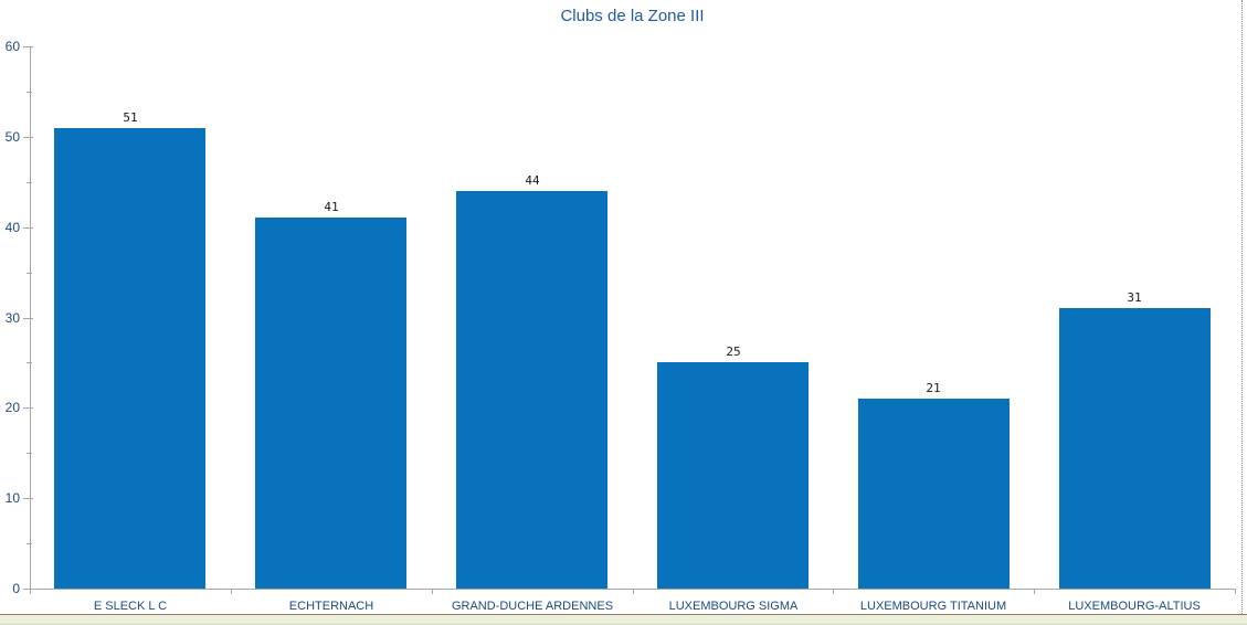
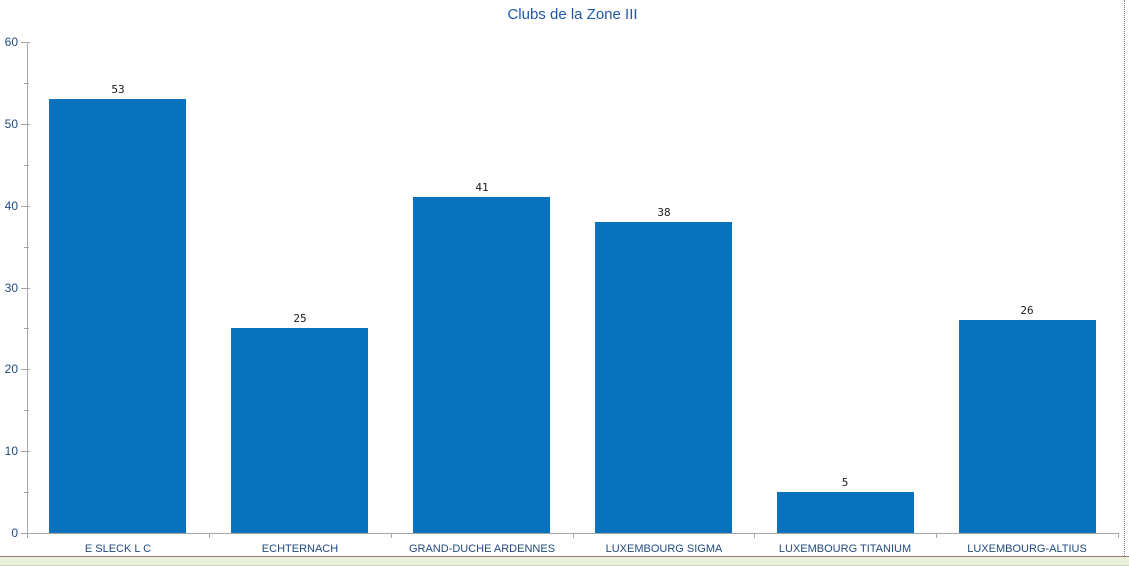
E SLECK L C: 51 -> 53
ECHTERNACH: 41 -> 25
GRAND-DUCHE ARDENNES: 44 -> 41
LUXEMBOURG SIGMA: 25 -> 38
LUXEMBOURG TITANIUM: 21 -> 5
LUXEMBOURG-ALTIUS: 31 -> 26
